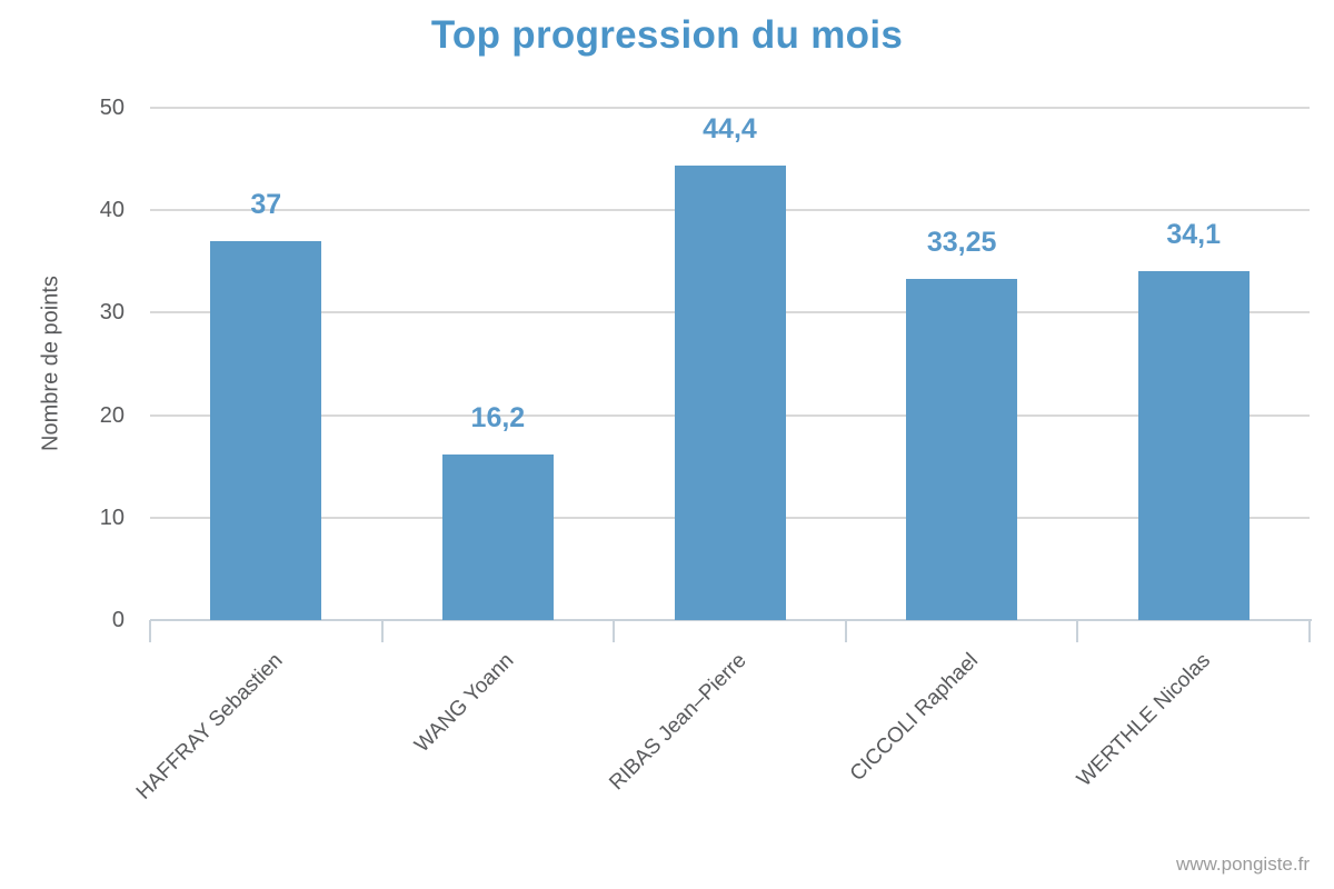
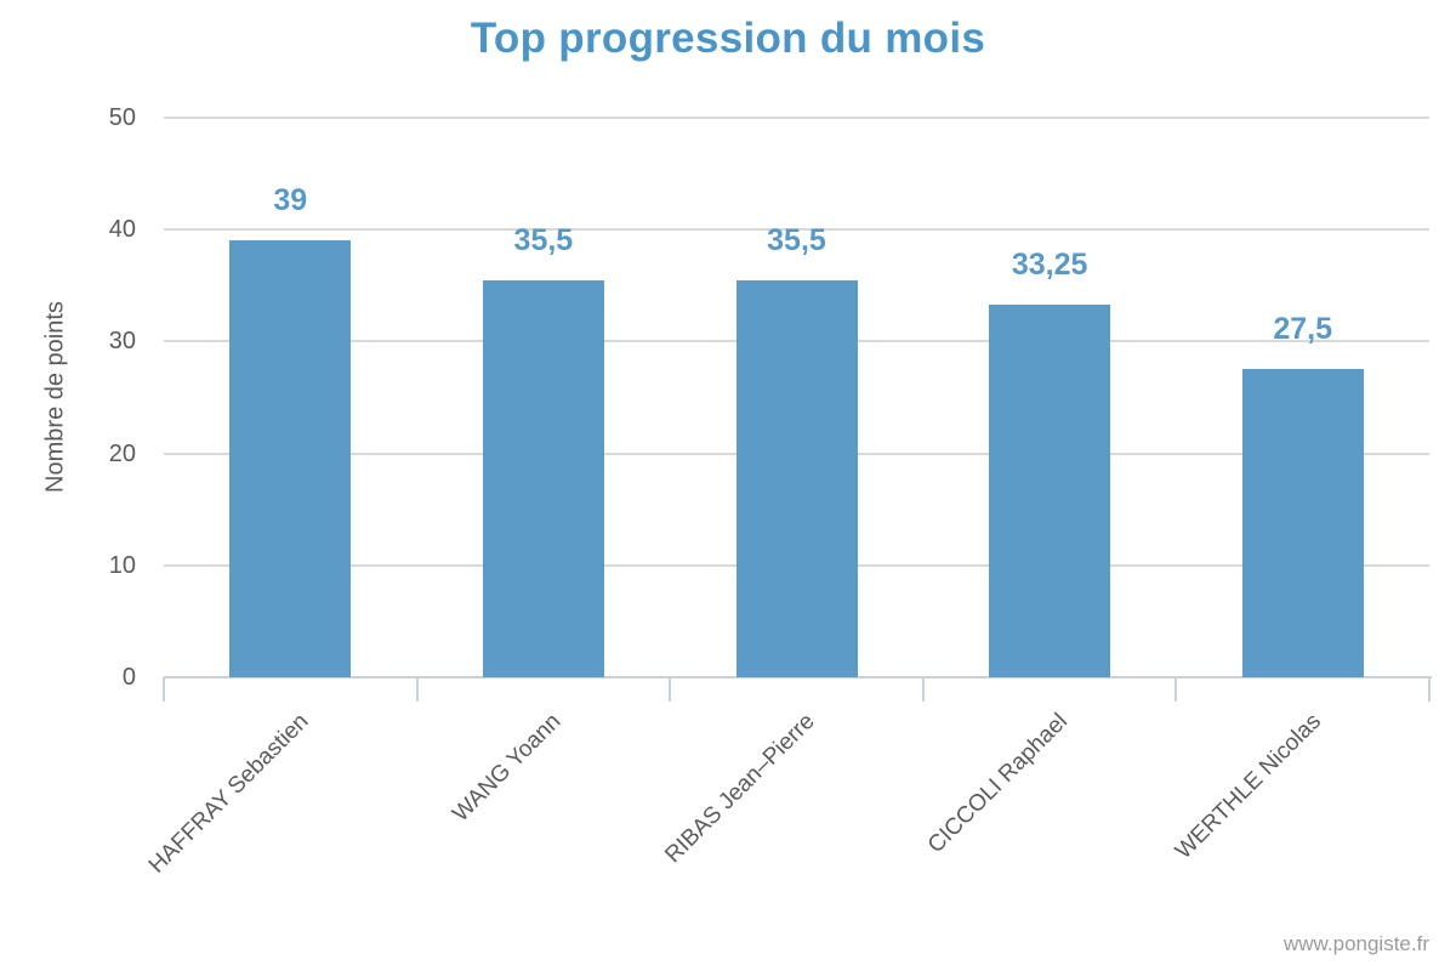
HAFFRAY Sebastien: 37 -> 39
WANG Yoann: 16,2 -> 35,5
RIBAS Jean–Pierre: 44,4 -> 35,5
WERTHLE Nicolas: 34,1 -> 27,5
